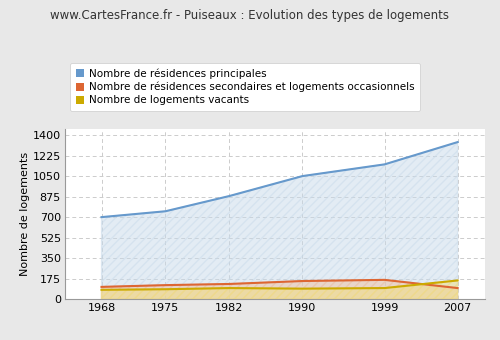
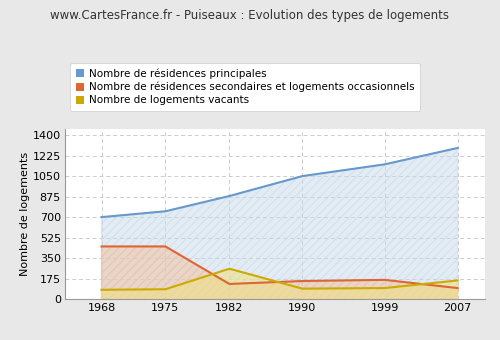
Nombre de résidences secondaires et logements occasionnels/1968: 100 -> 450
Nombre de résidences secondaires et logements occasionnels/1975: 120 -> 450
Nombre de logements vacants/1982: 100 -> 260
Nombre de résidences principales/2007: 1340 -> 1290
